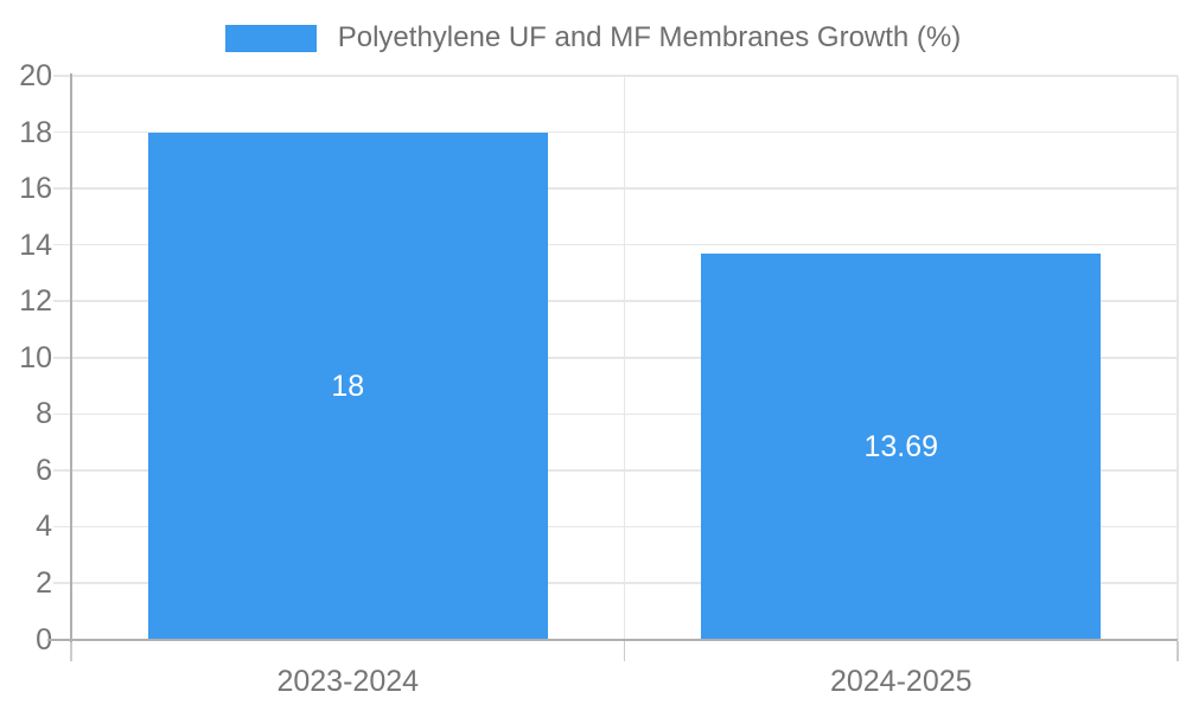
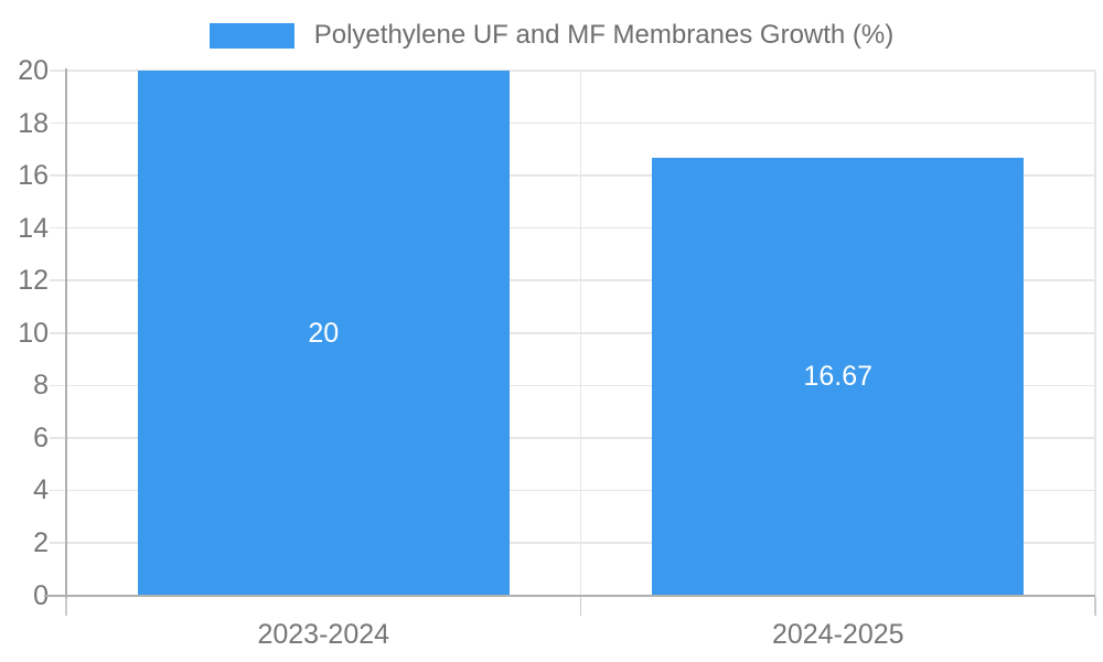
2023-2024: 18 -> 20
2024-2025: 13.69 -> 16.67
